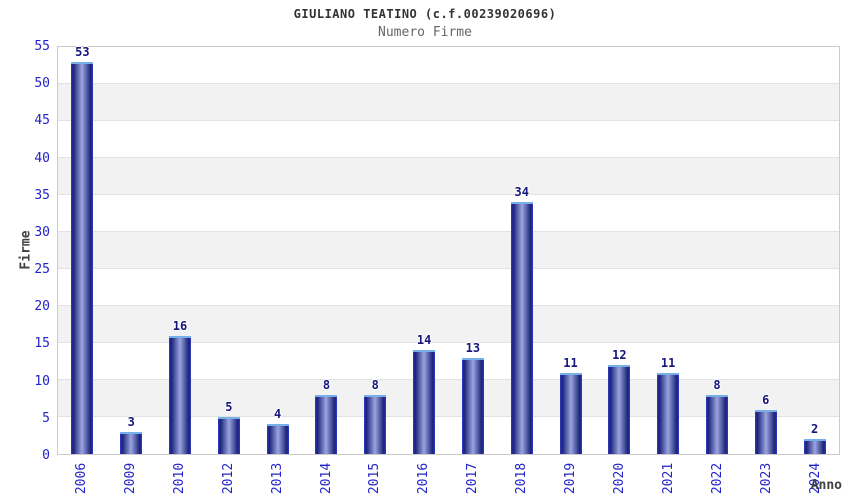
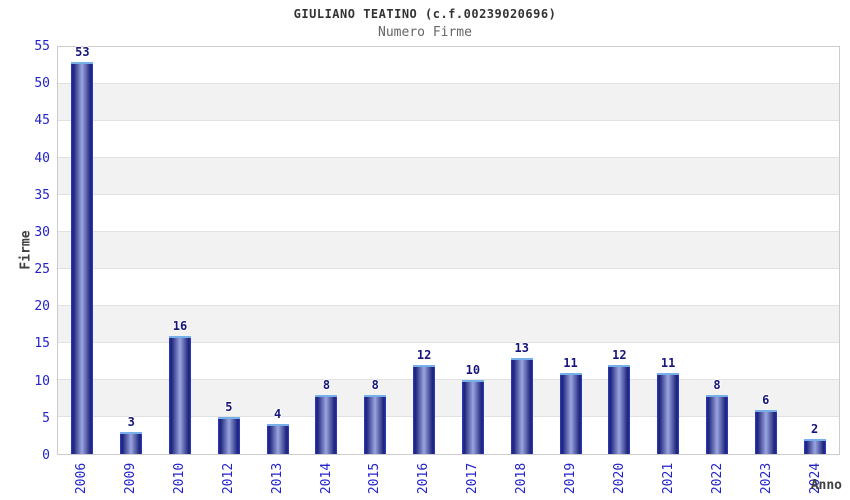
2016: 14 -> 12
2017: 13 -> 10
2018: 34 -> 13
